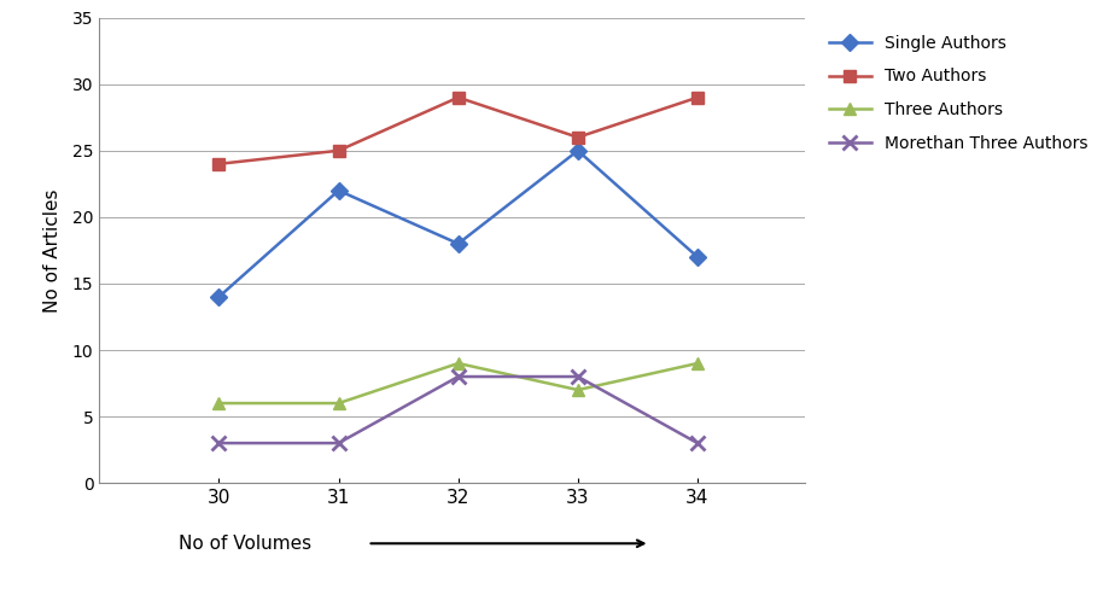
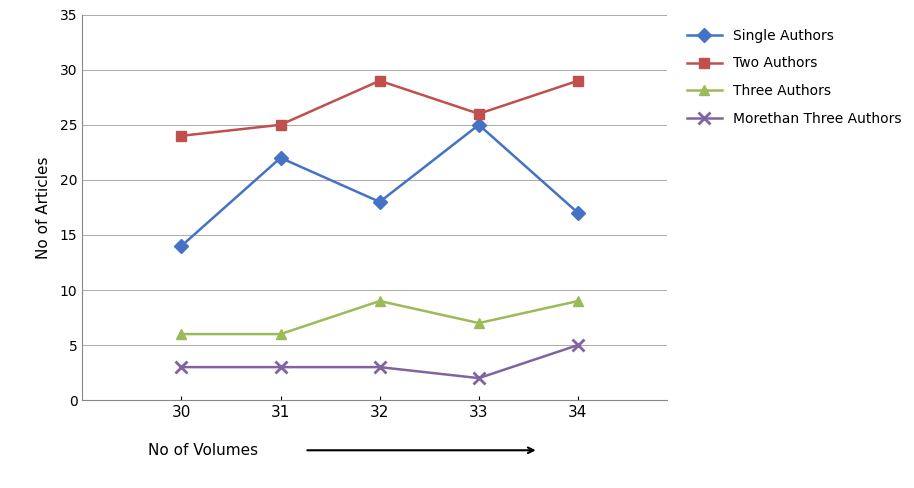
Morethan Three Authors/32: 8 -> 3
Morethan Three Authors/33: 8 -> 2
Morethan Three Authors/34: 3 -> 5
